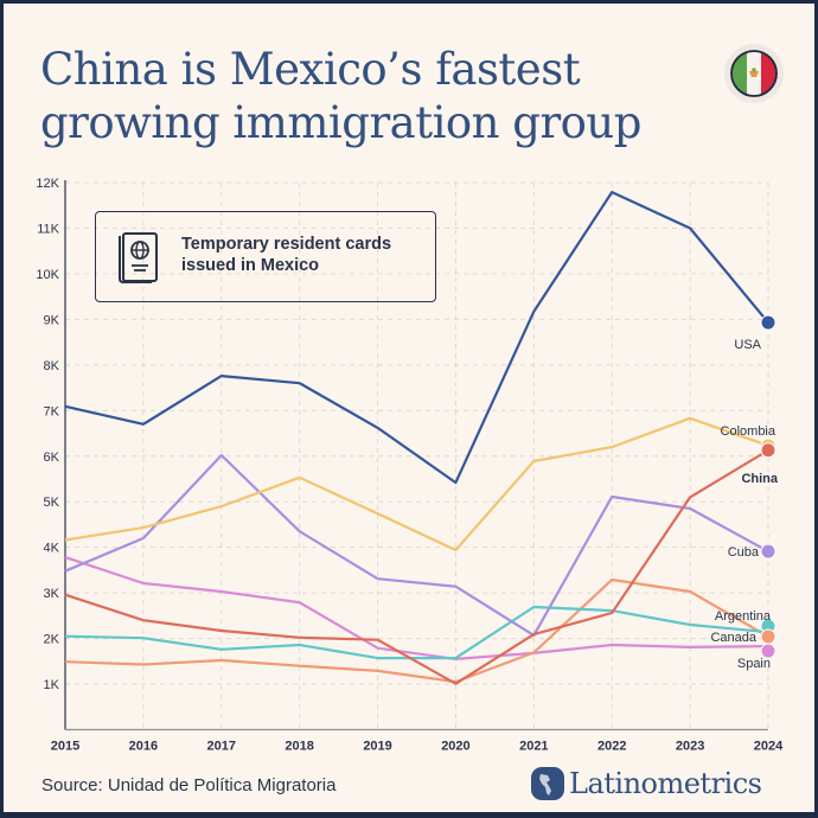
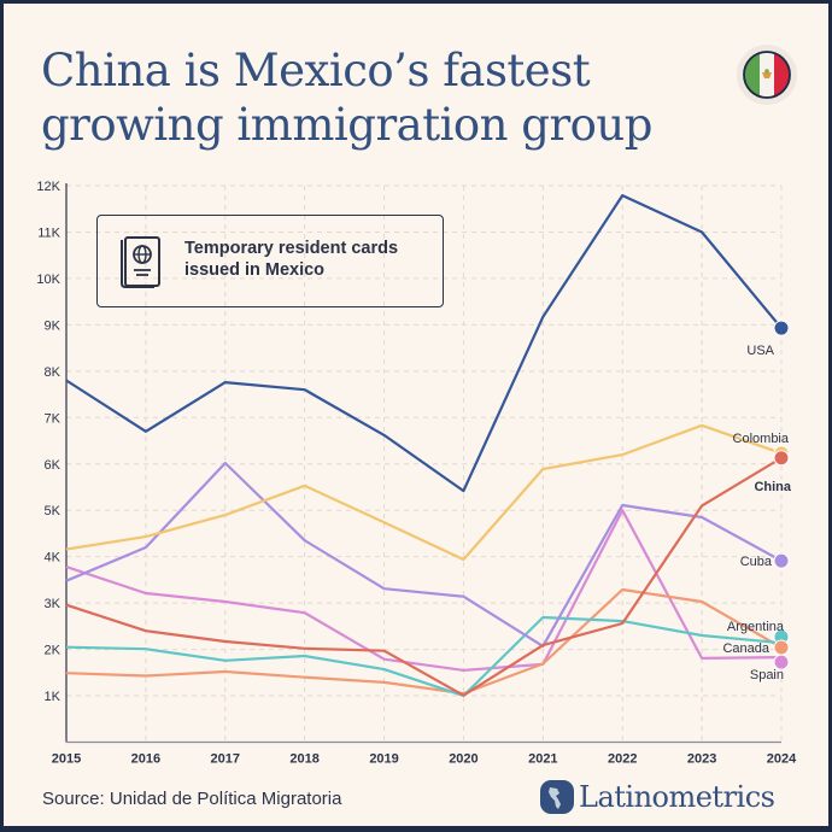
USA/2015: 7.1K -> 7.8K
Argentina/2020: 1.6K -> 1.0K
Spain/2022: 1.9K -> 5.0K
